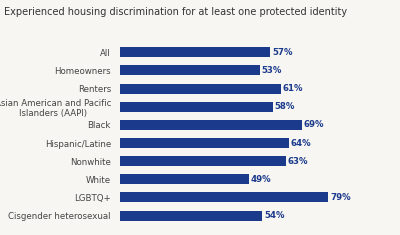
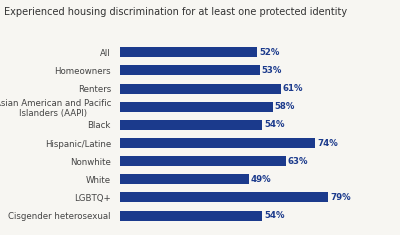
All: 57% -> 52%
Black: 69% -> 54%
Hispanic/Latine: 64% -> 74%
